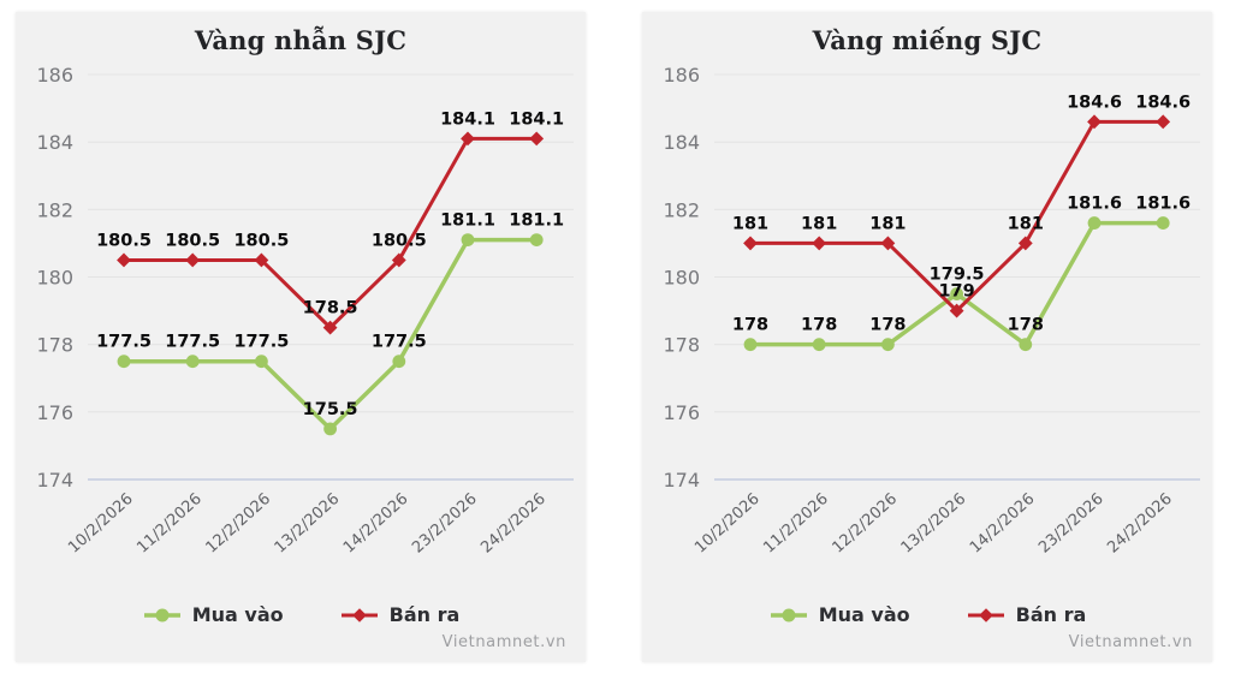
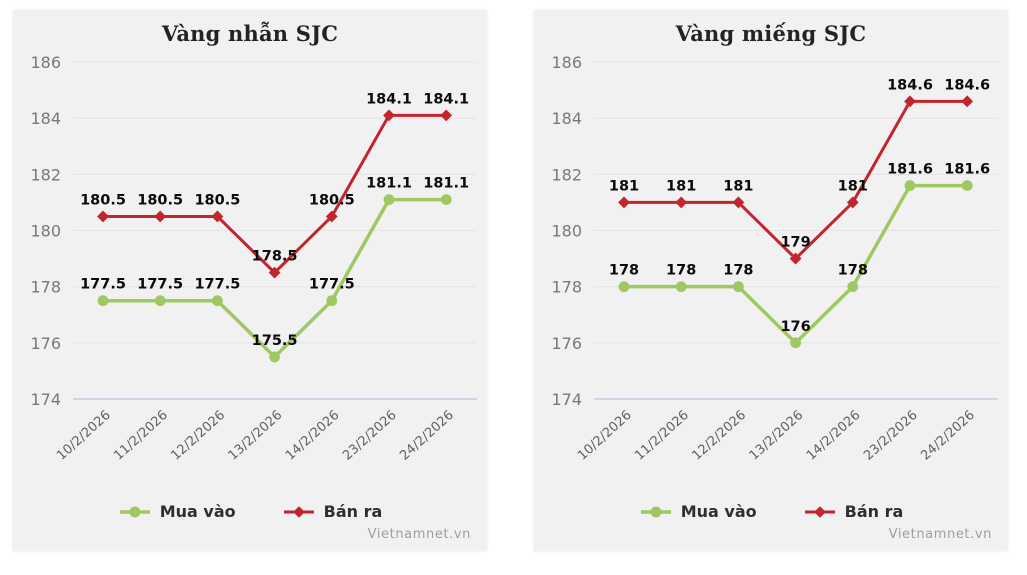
Vàng miếng SJC/Mua vào/13/2/2026: 179.5 -> 176
